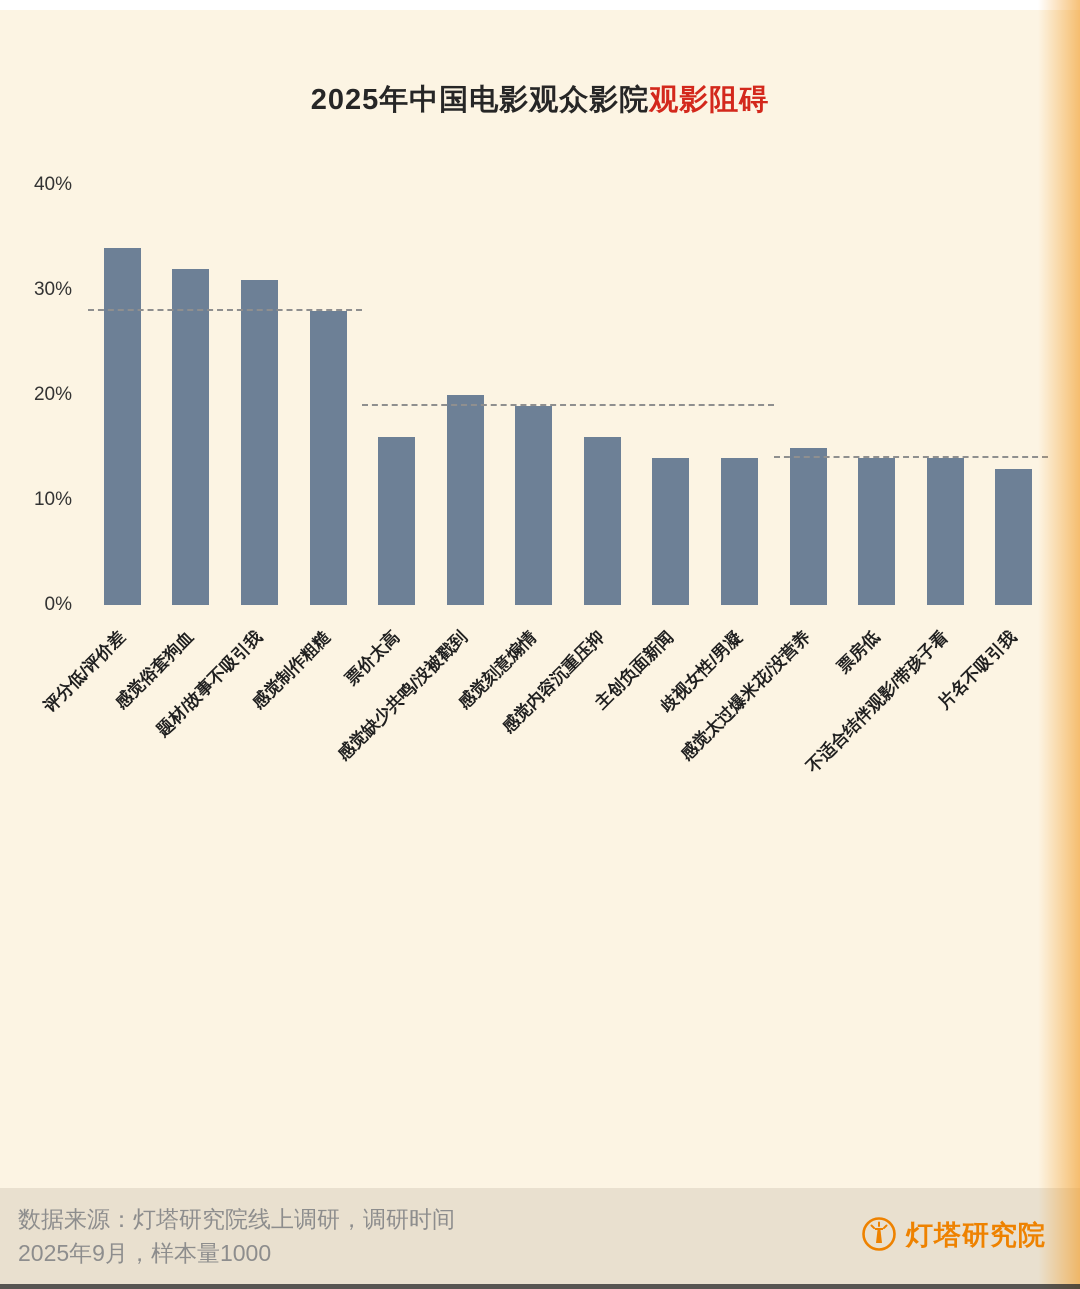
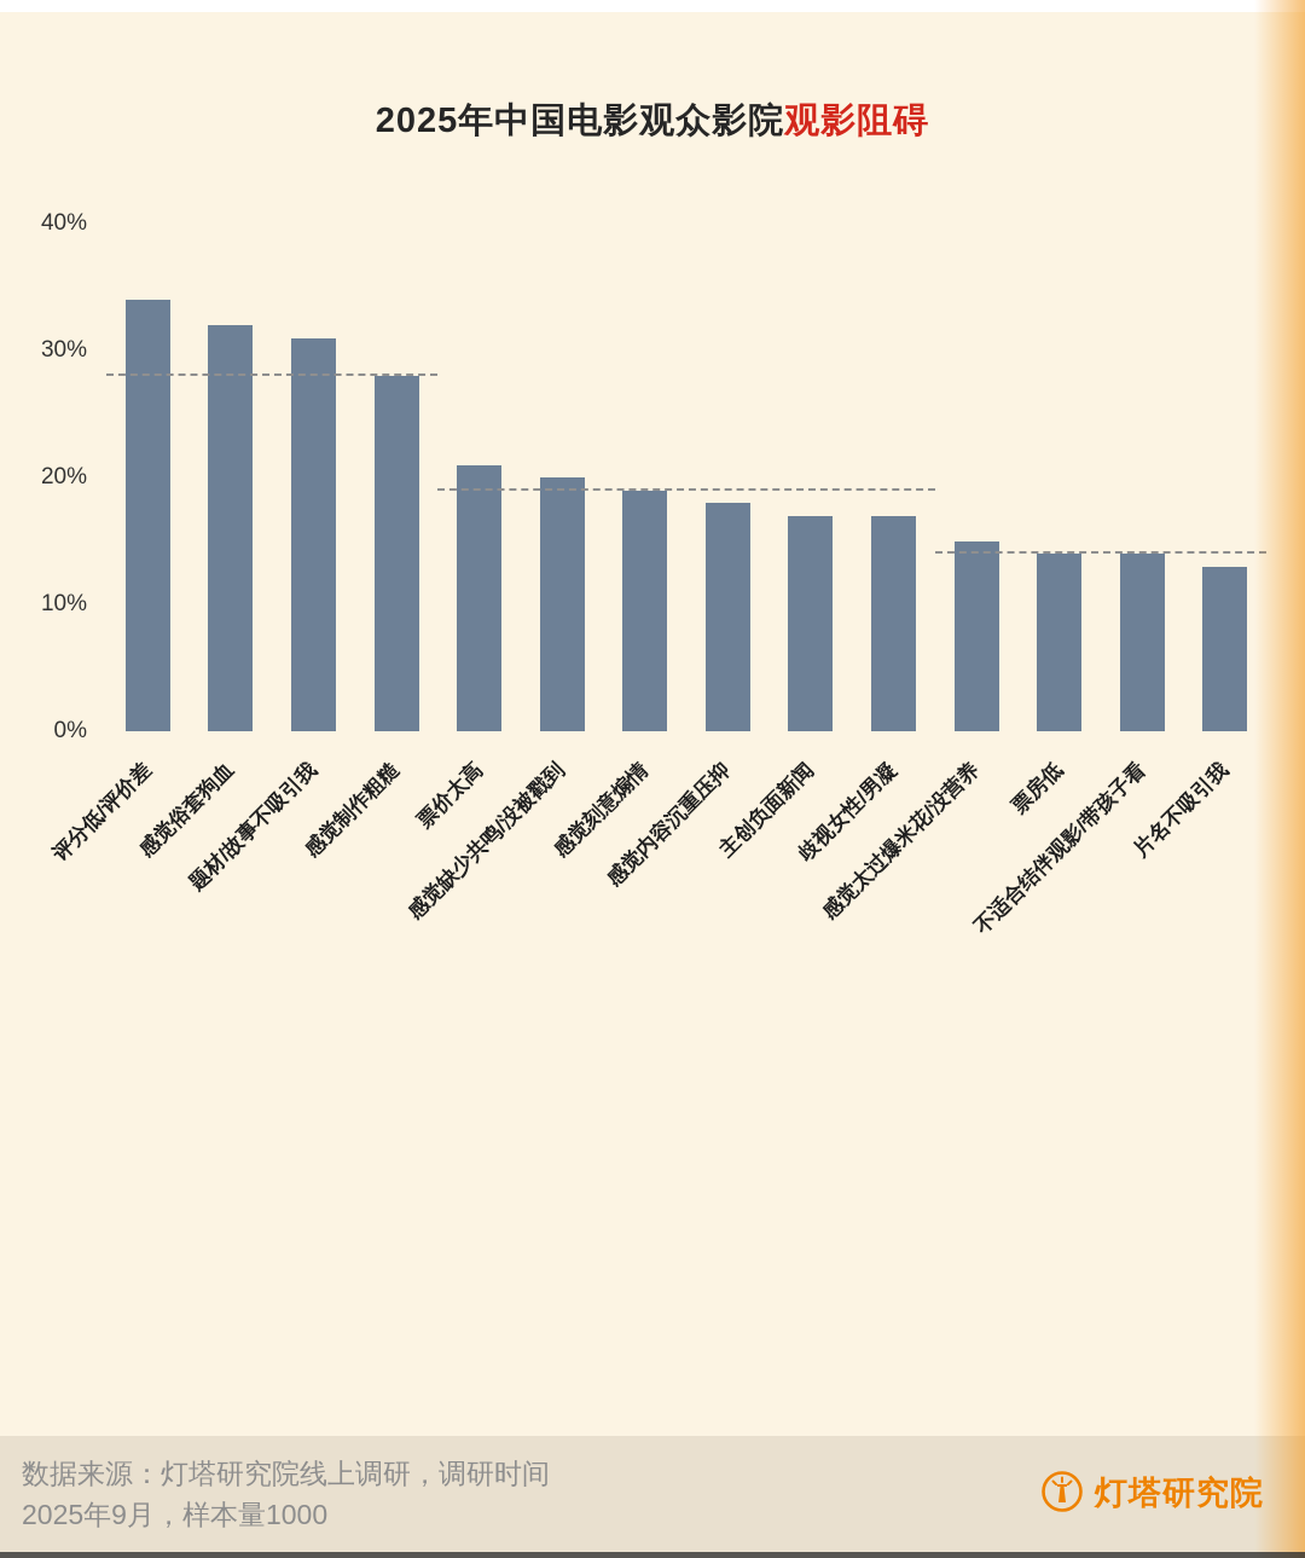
票价太高: 16% -> 21%
感觉内容沉重压抑: 16% -> 18%
主创负面新闻: 14% -> 17%
歧视女性/男凝: 14% -> 17%
